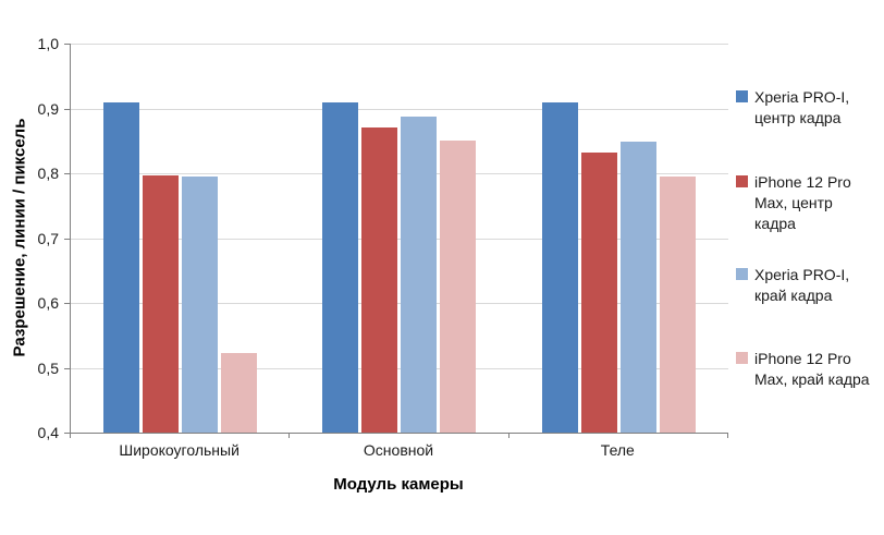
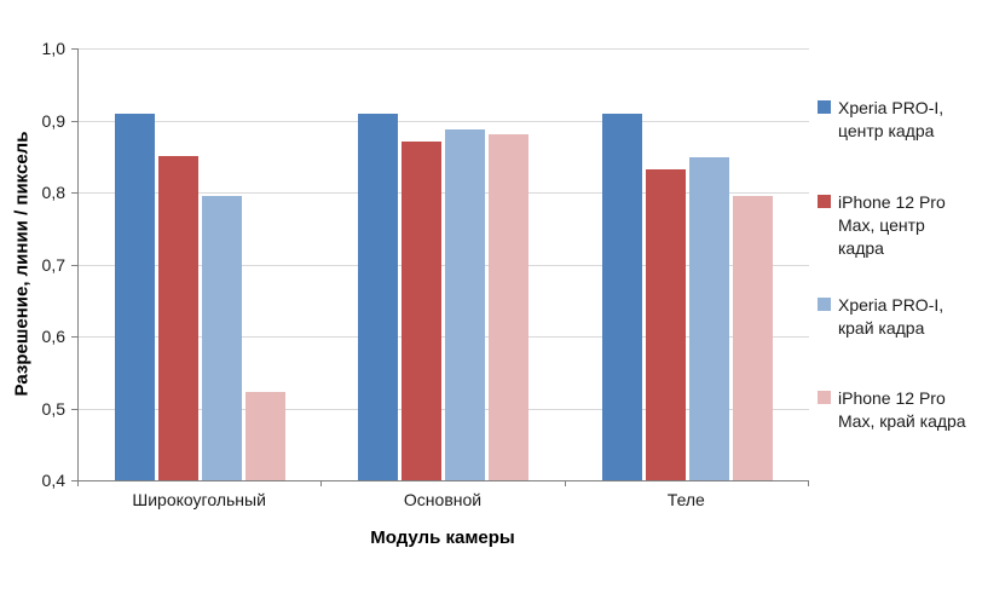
iPhone 12 Pro Max, центр кадра/Широкоугольный: 0,80 -> 0,85
iPhone 12 Pro Max, край кадра/Основной: 0,85 -> 0,88
